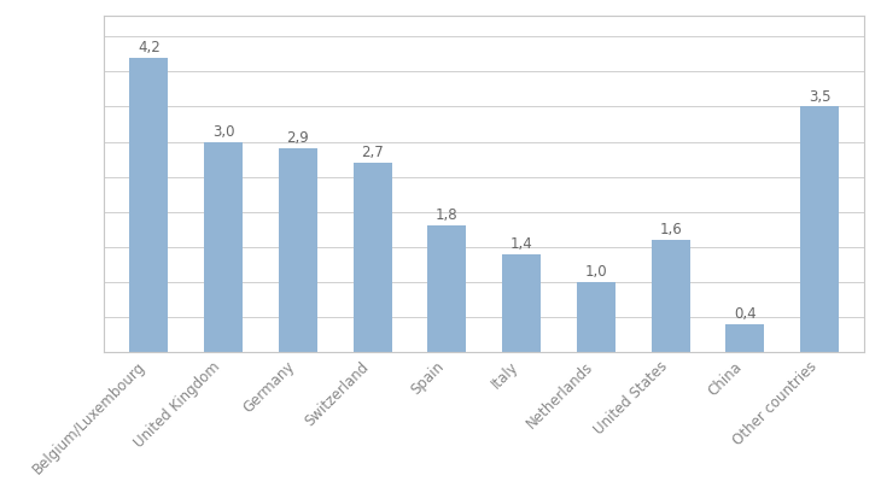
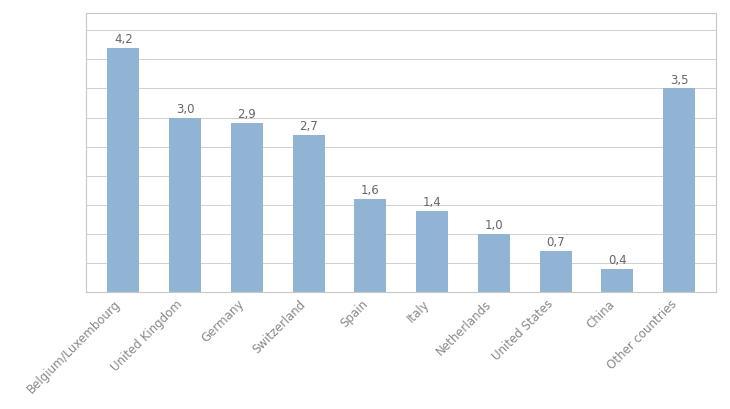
Spain: 1,8 -> 1,6
United States: 1,6 -> 0,7
